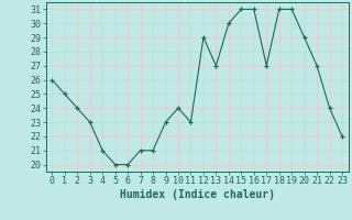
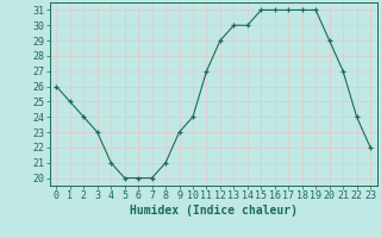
7: 21 -> 20
11: 23 -> 27
13: 27 -> 30
17: 27 -> 31
